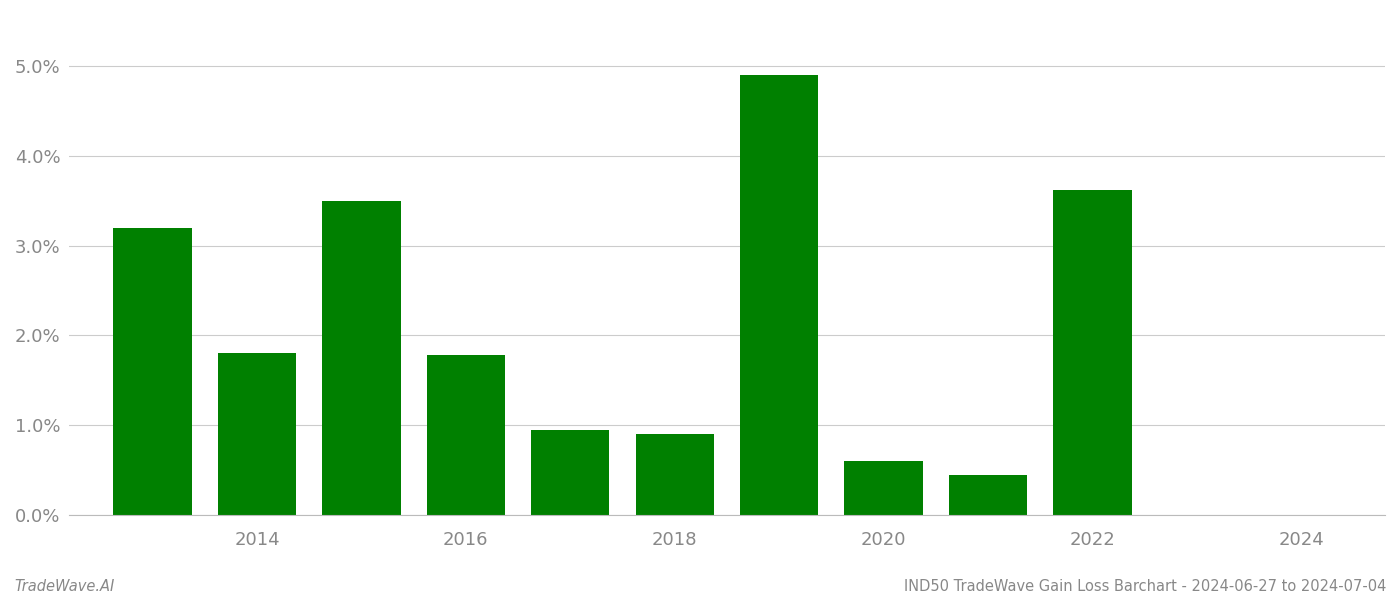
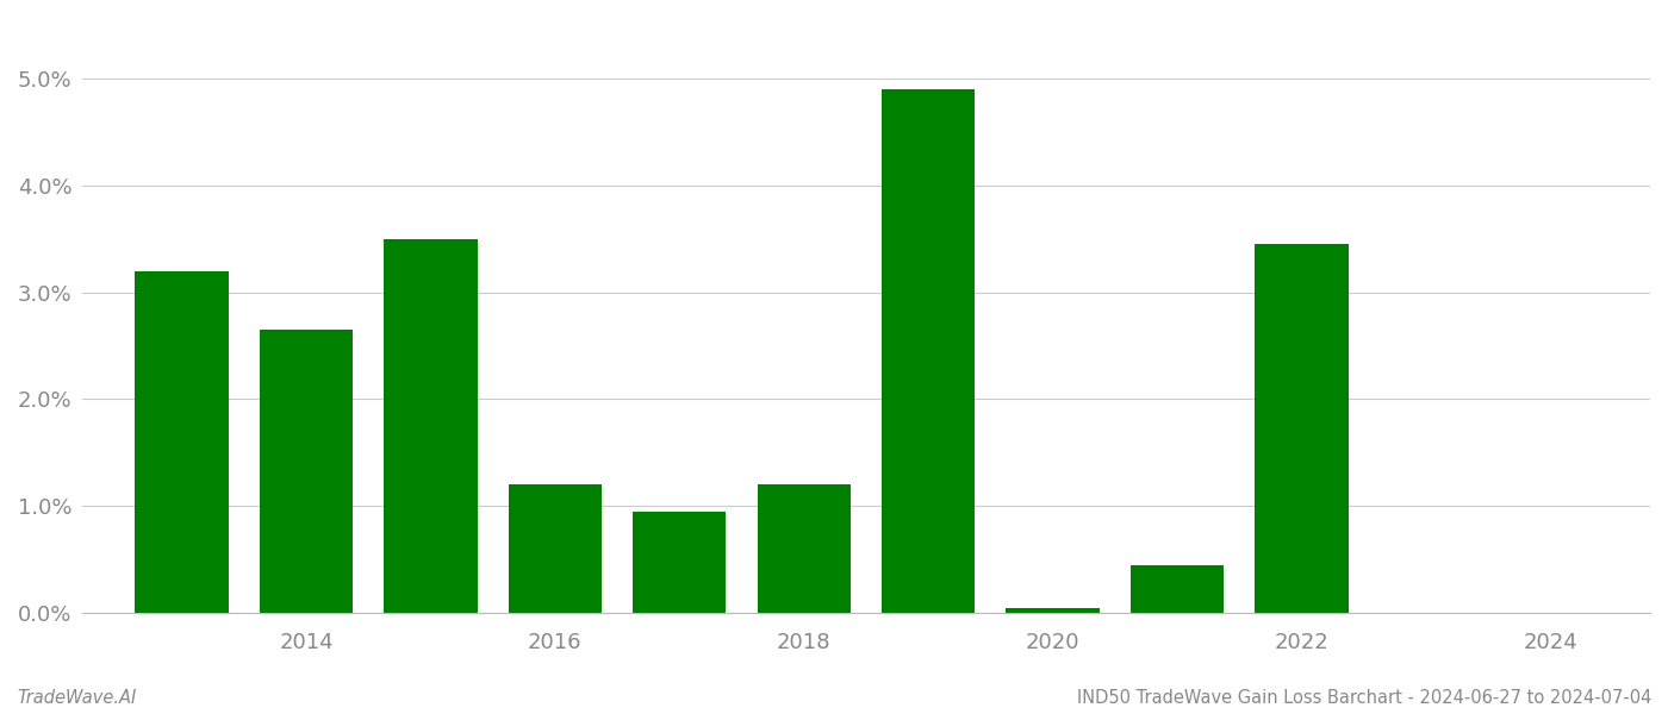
2014: 1.80% -> 2.65%
2016: 1.78% -> 1.20%
2018: 0.90% -> 1.20%
2020: 0.60% -> 0.05%
2022: 3.62% -> 3.45%
